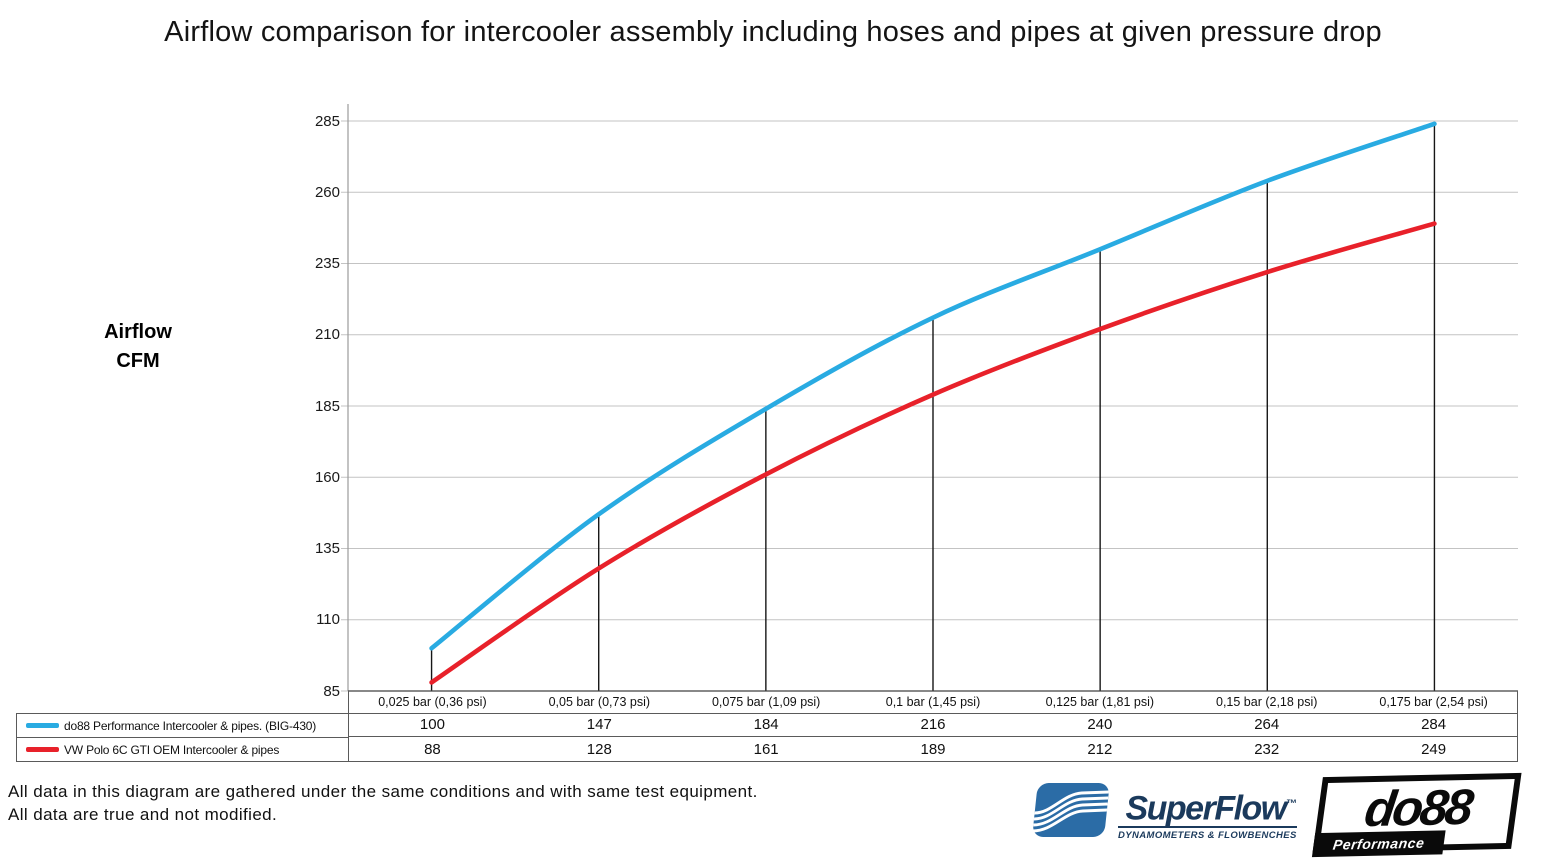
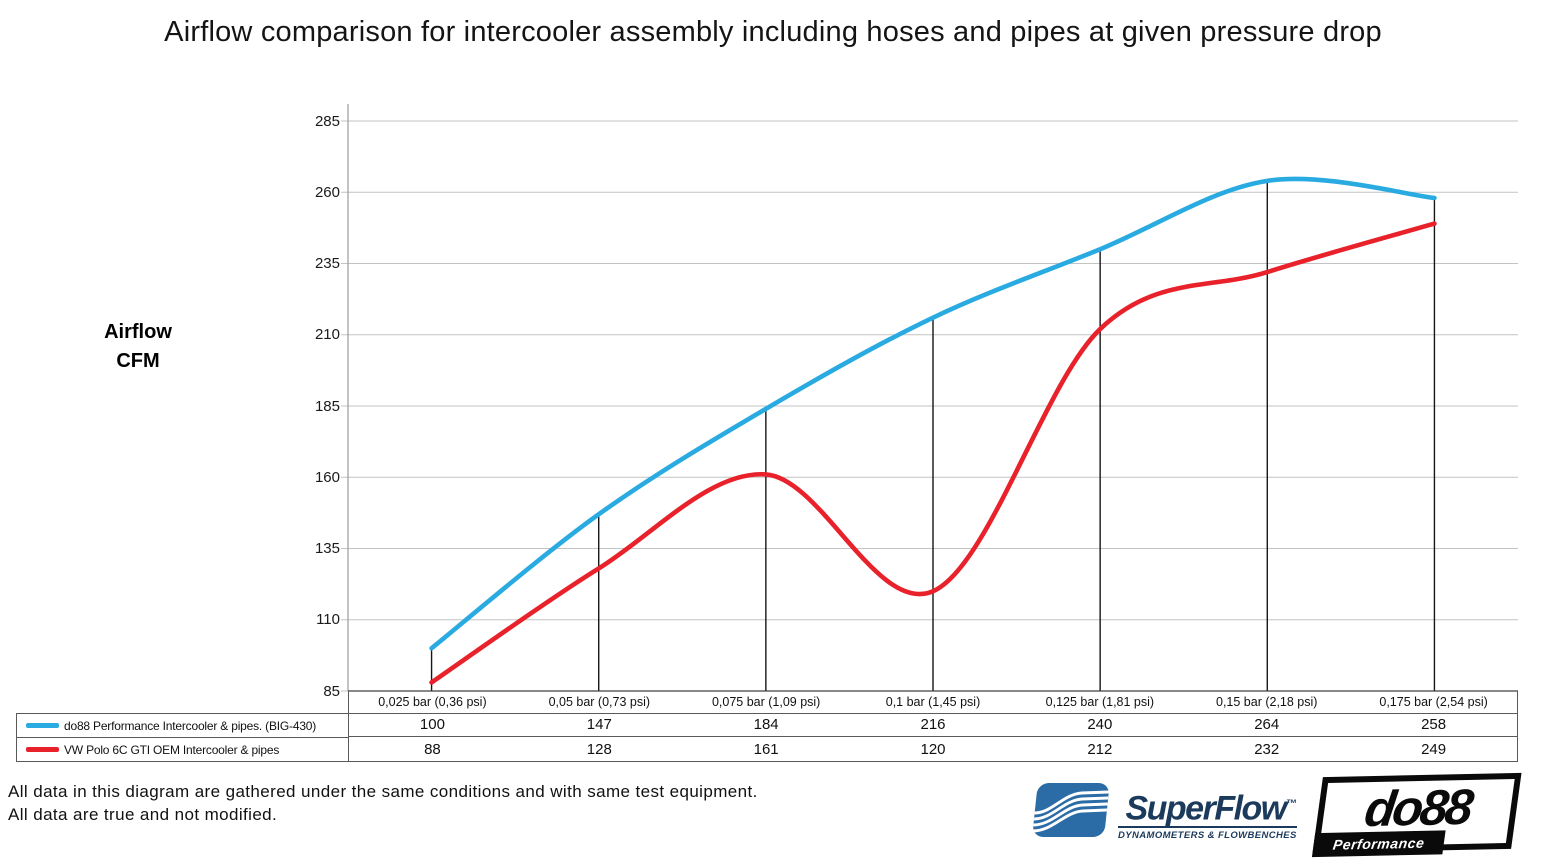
VW Polo 6C GTI OEM Intercooler & pipes/0,1 bar (1,45 psi): 189 -> 120
do88 Performance Intercooler & pipes. (BIG-430)/0,175 bar (2,54 psi): 284 -> 258
